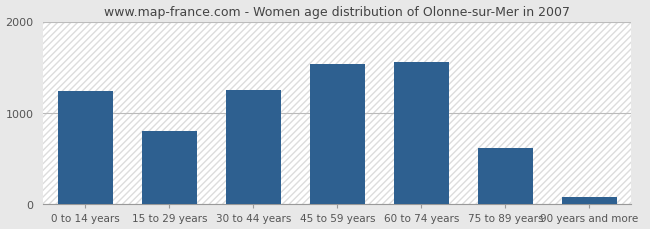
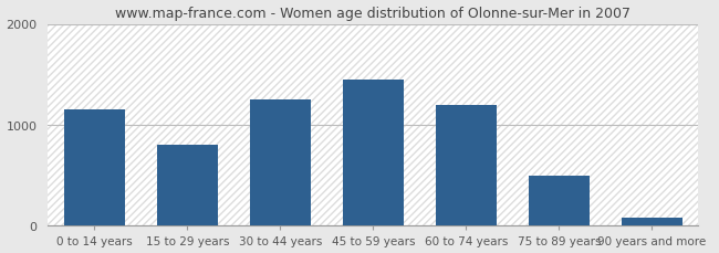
0 to 14 years: 1240 -> 1150
45 to 59 years: 1540 -> 1450
60 to 74 years: 1560 -> 1200
75 to 89 years: 620 -> 500
